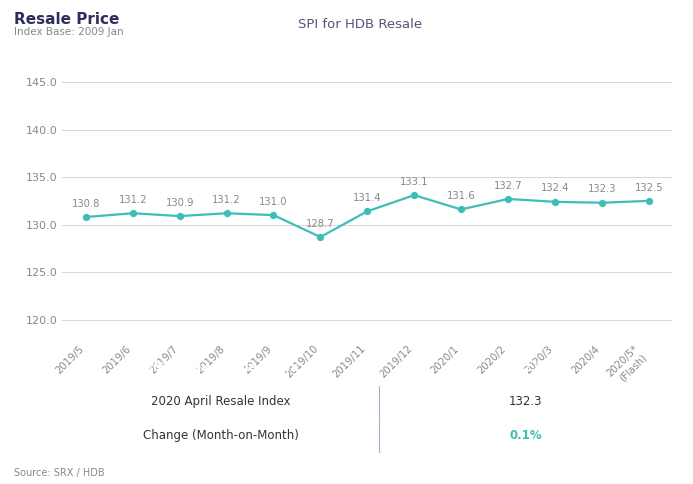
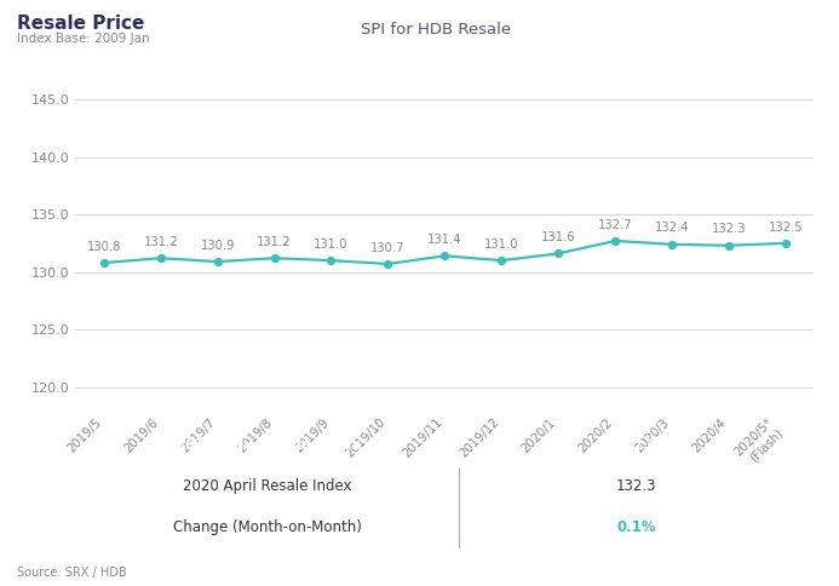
2019/10: 128.7 -> 130.7
2019/12: 133.1 -> 131.0
